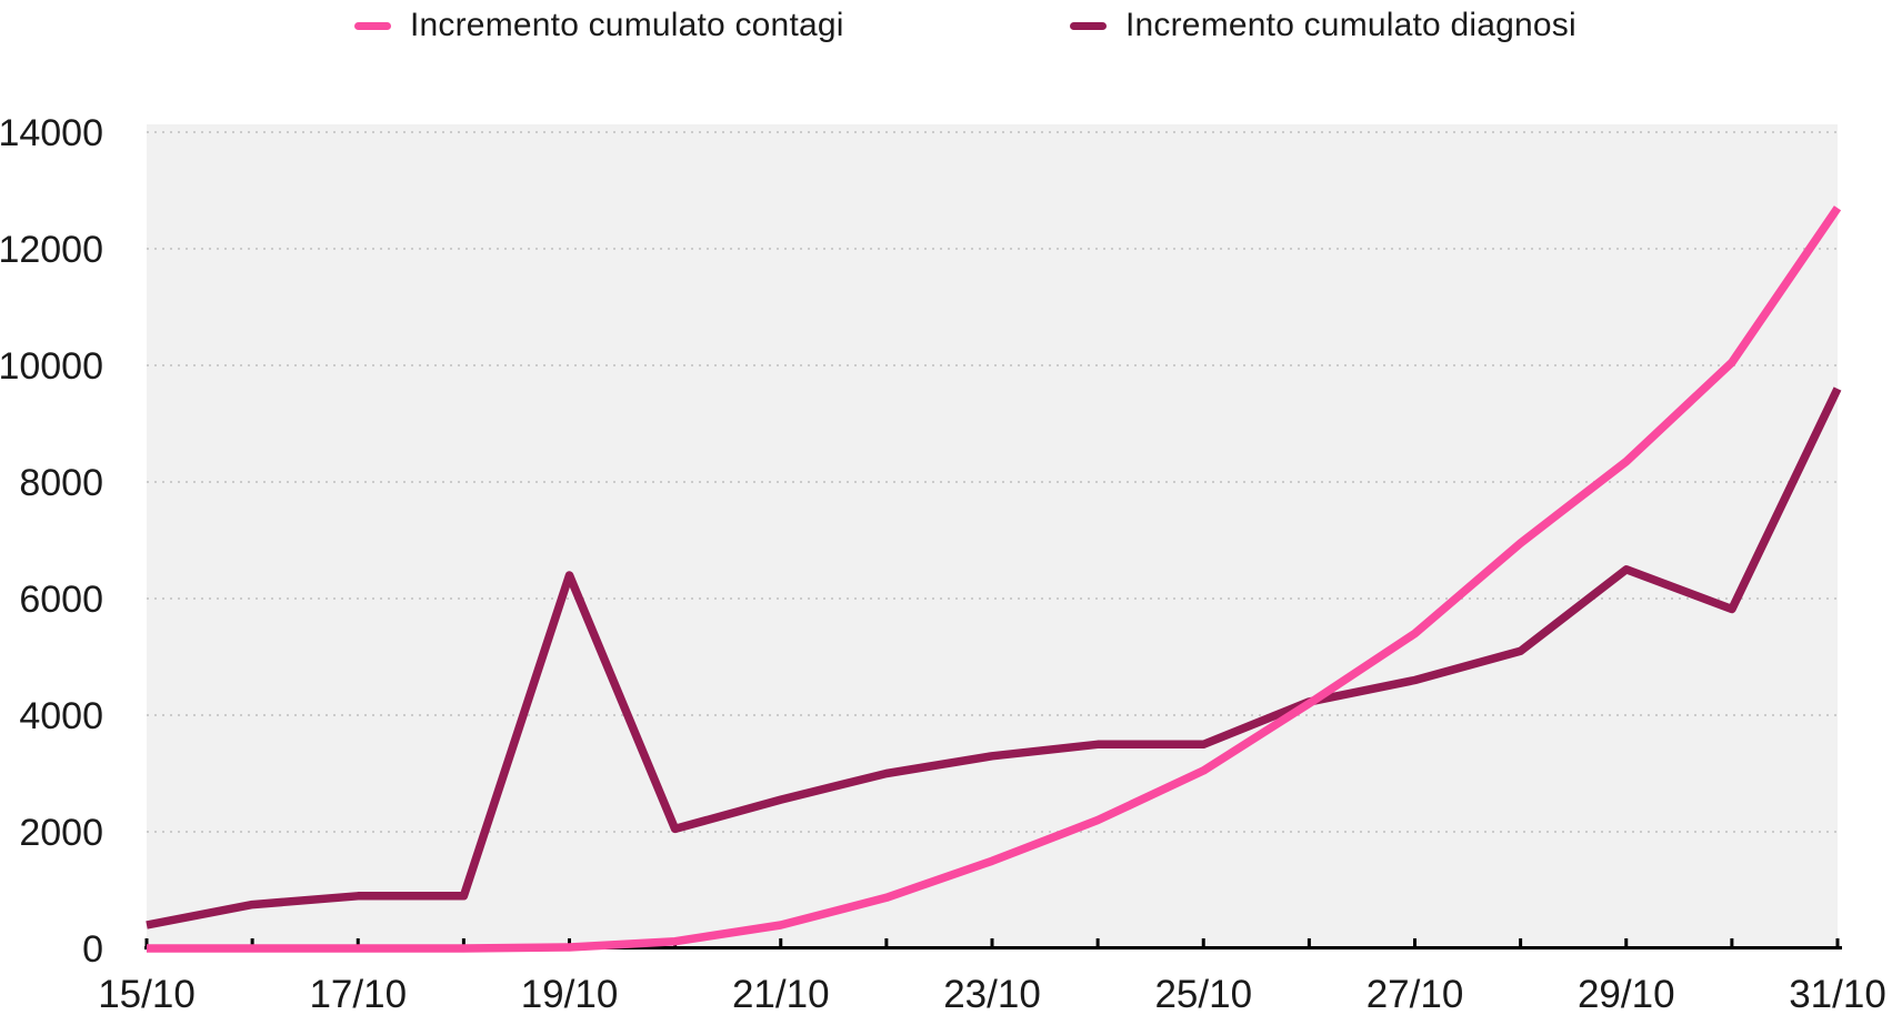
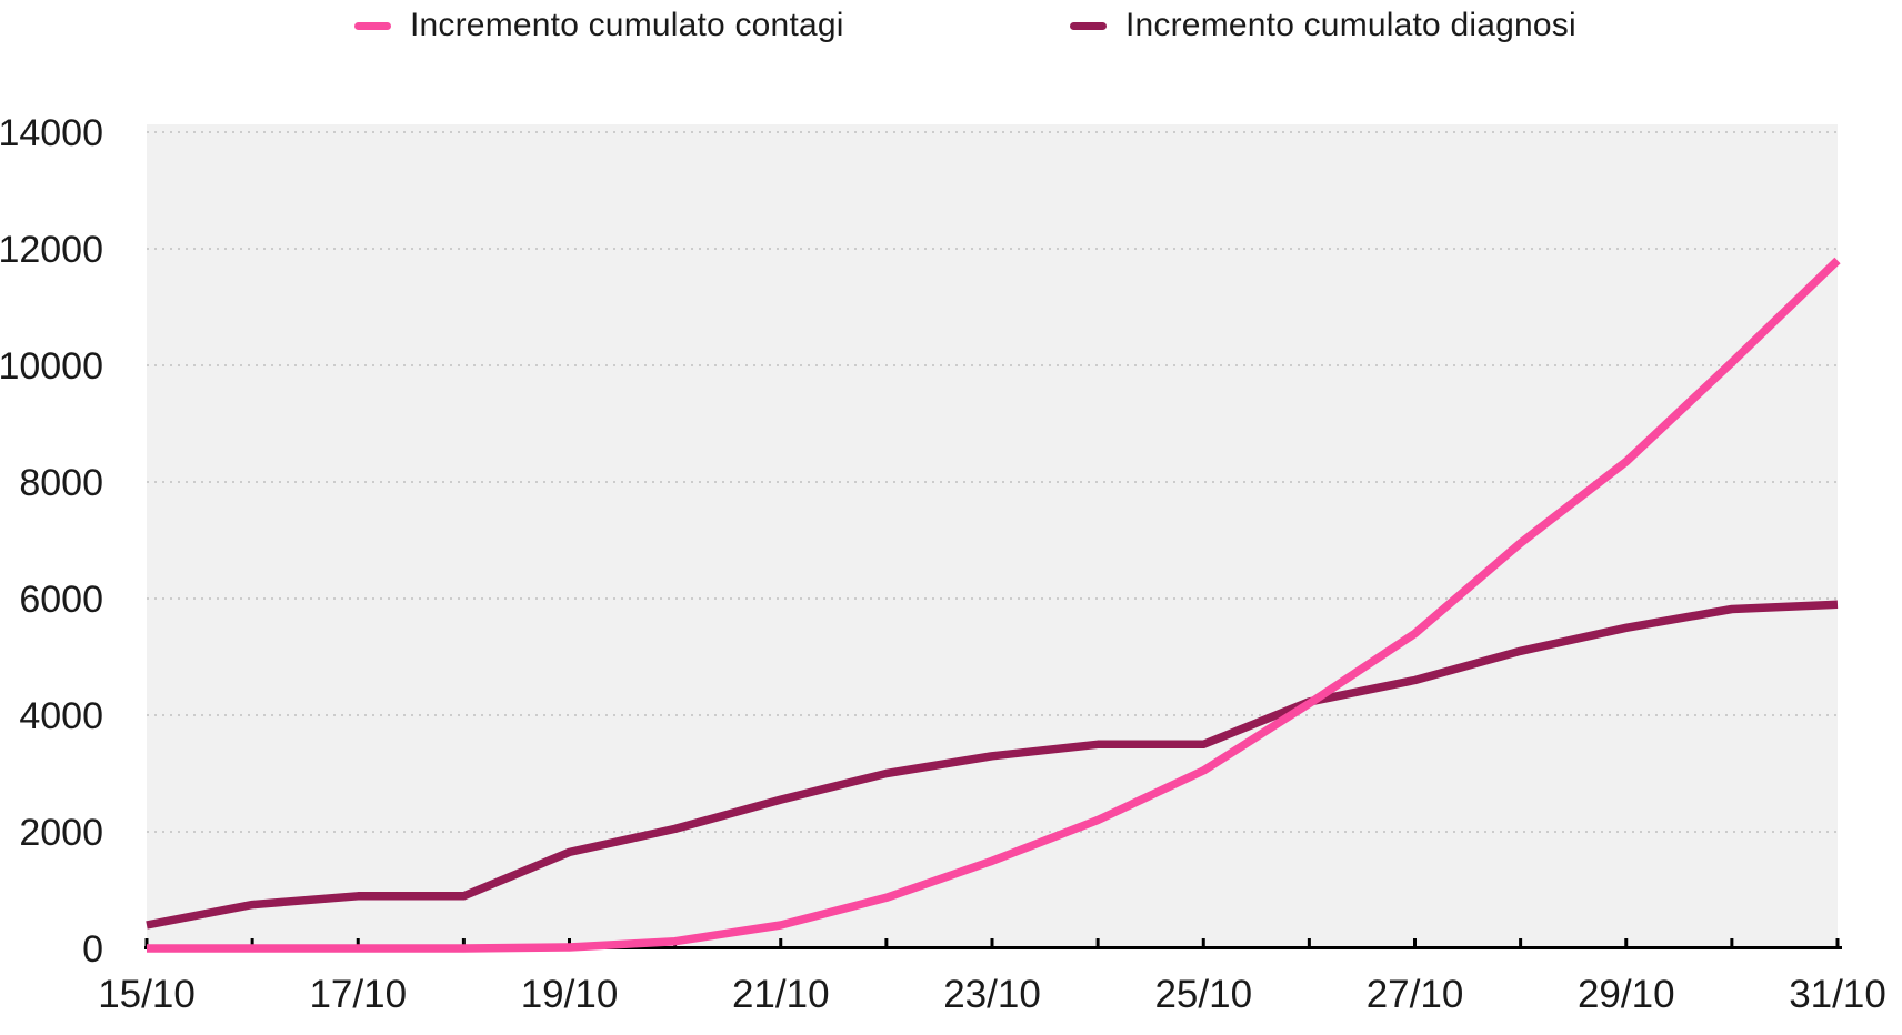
Incremento cumulato diagnosi/19/10: 6400 -> 1600
Incremento cumulato diagnosi/29/10: 6500 -> 5500
Incremento cumulato contagi/31/10: 12700 -> 11800
Incremento cumulato diagnosi/31/10: 9600 -> 5900
